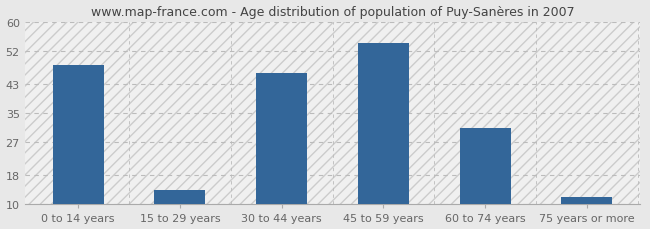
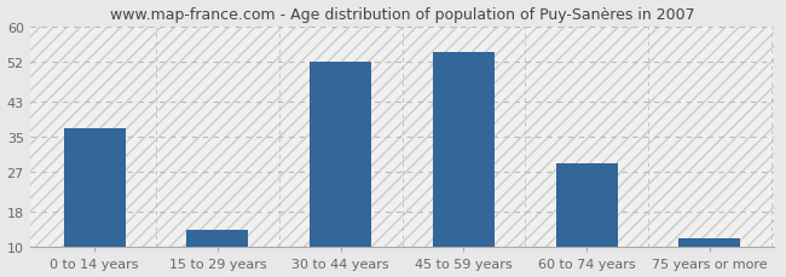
0 to 14 years: 48 -> 37
30 to 44 years: 46 -> 52
60 to 74 years: 31 -> 29
